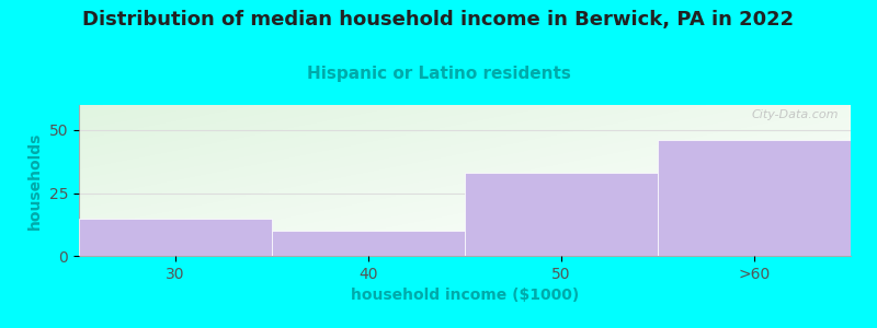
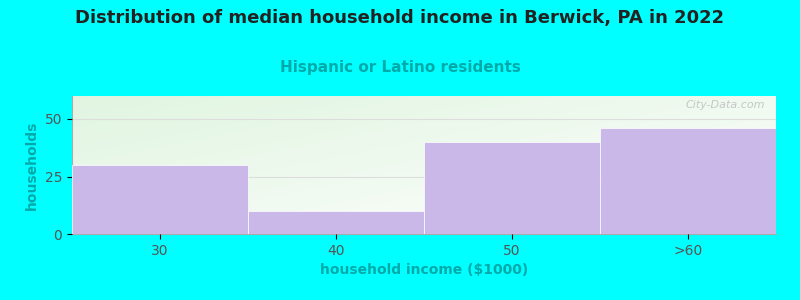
30: 15 -> 30
50: 33 -> 40
